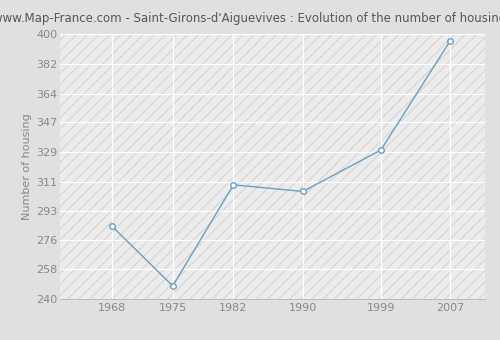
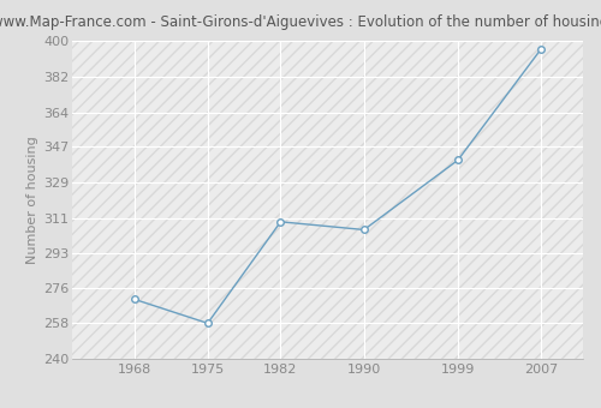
1968: 284 -> 270
1975: 248 -> 258
1999: 330 -> 340
